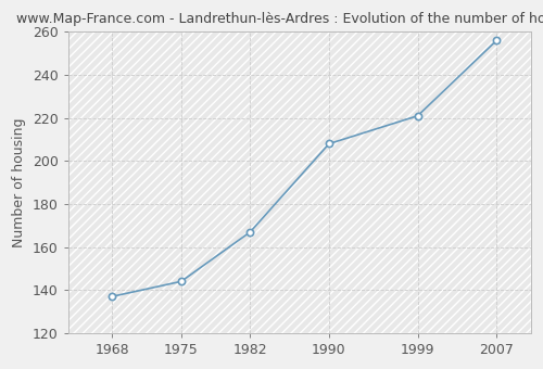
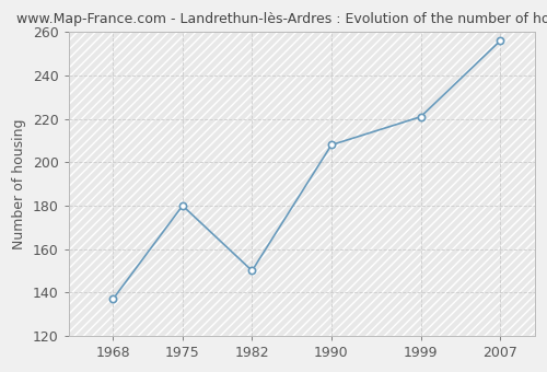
1975: 144 -> 180
1982: 167 -> 150
